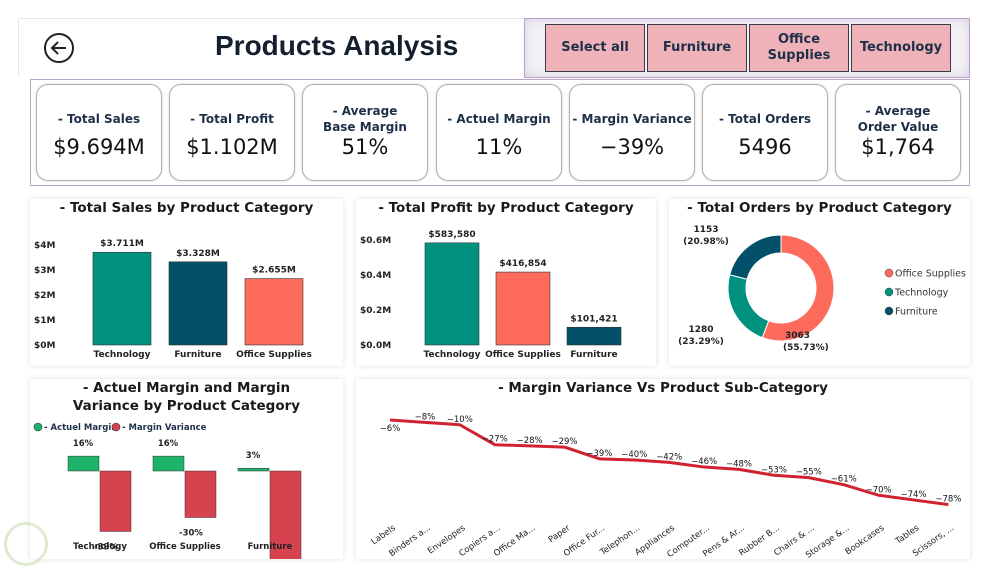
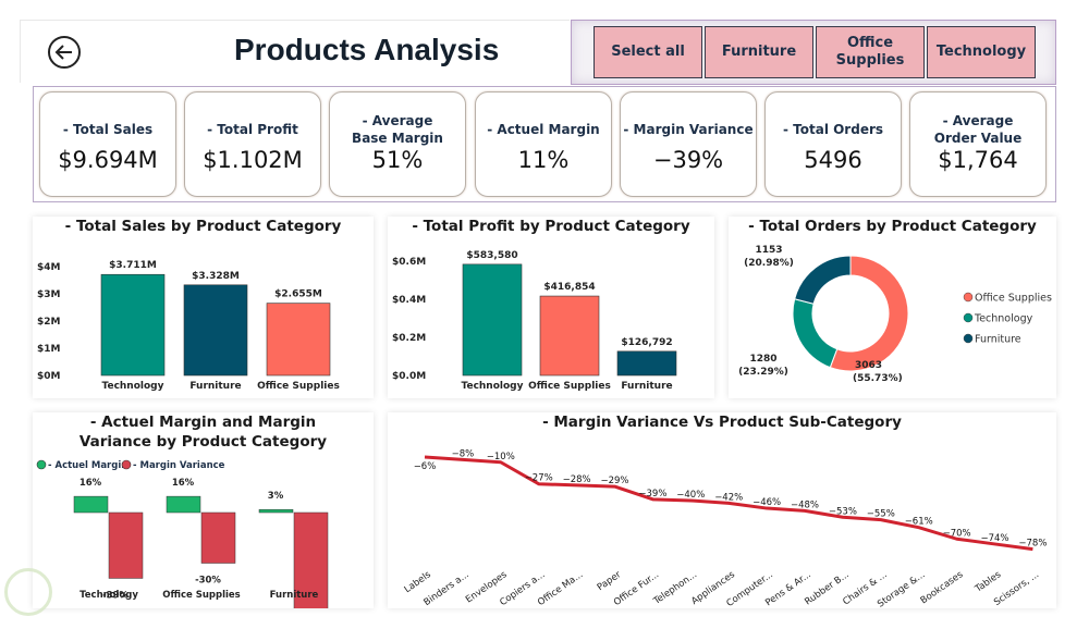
- Total Profit by Product Category/Furniture: $101,421 -> $126,792
